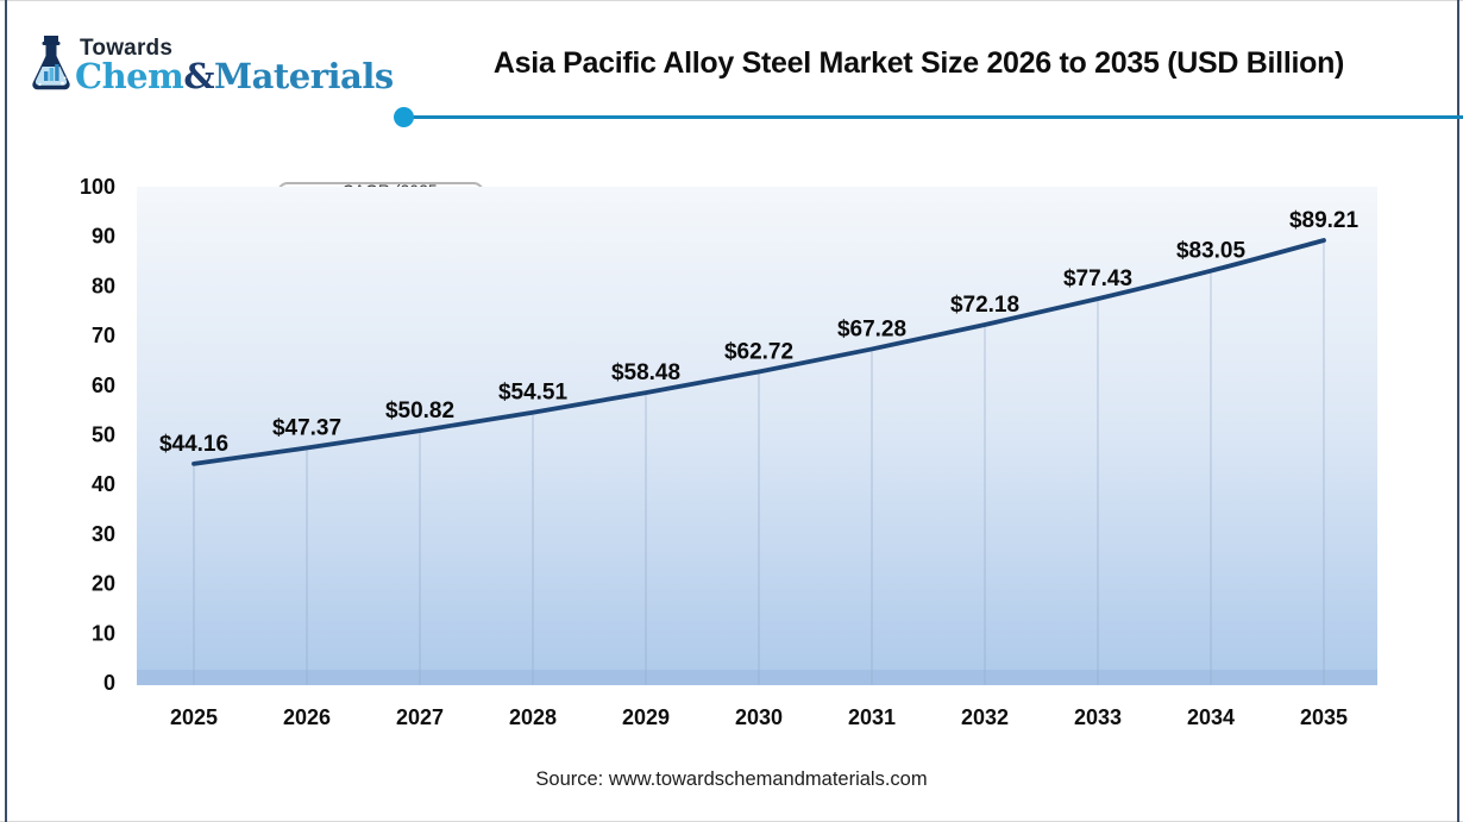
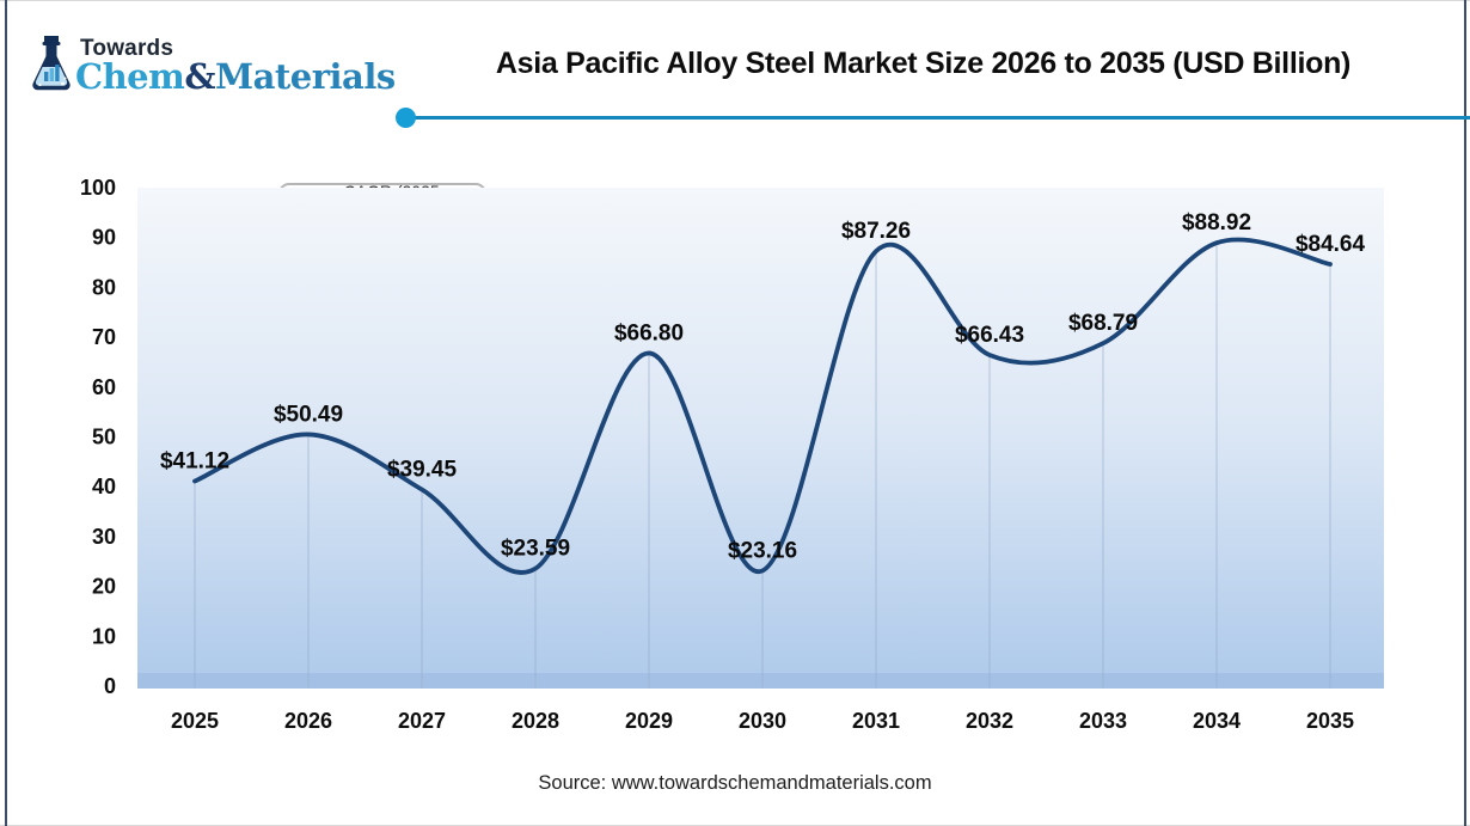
2025: $44.16 -> $41.12
2026: $47.37 -> $50.49
2027: $50.82 -> $39.45
2028: $54.51 -> $23.59
2029: $58.48 -> $66.80
2030: $62.72 -> $23.16
2031: $67.28 -> $87.26
2032: $72.18 -> $66.43
2033: $77.43 -> $68.79
2034: $83.05 -> $88.92
2035: $89.21 -> $84.64
